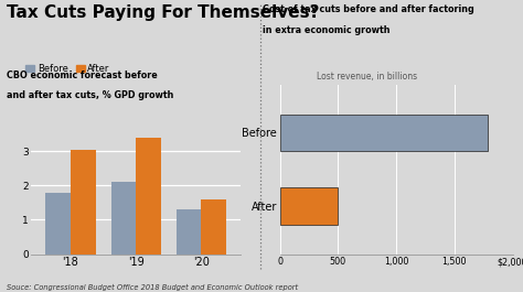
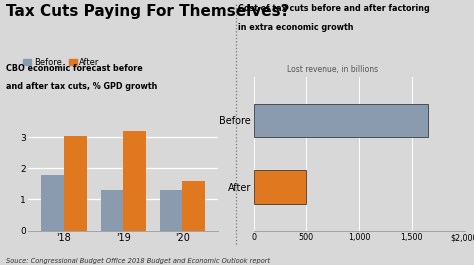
Before: 1,790 -> 1,650
Before/'19: 2.1 -> 1.3
After/'19: 3.40 -> 3.20
